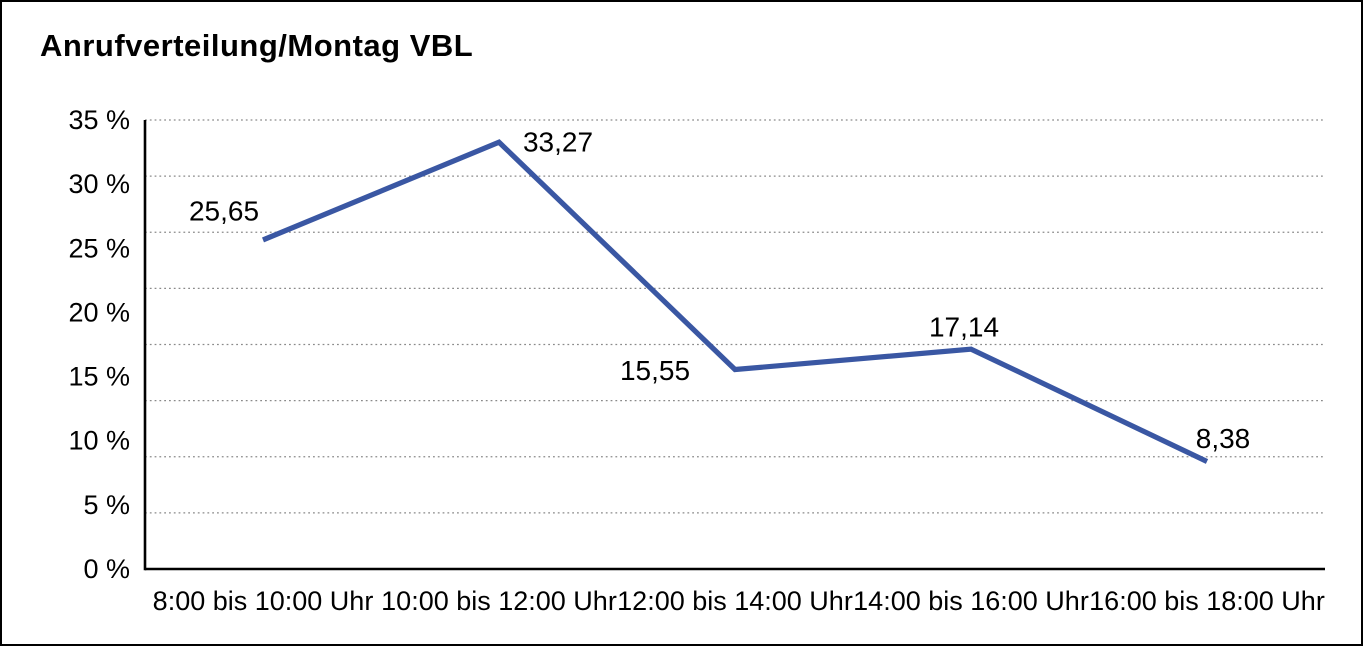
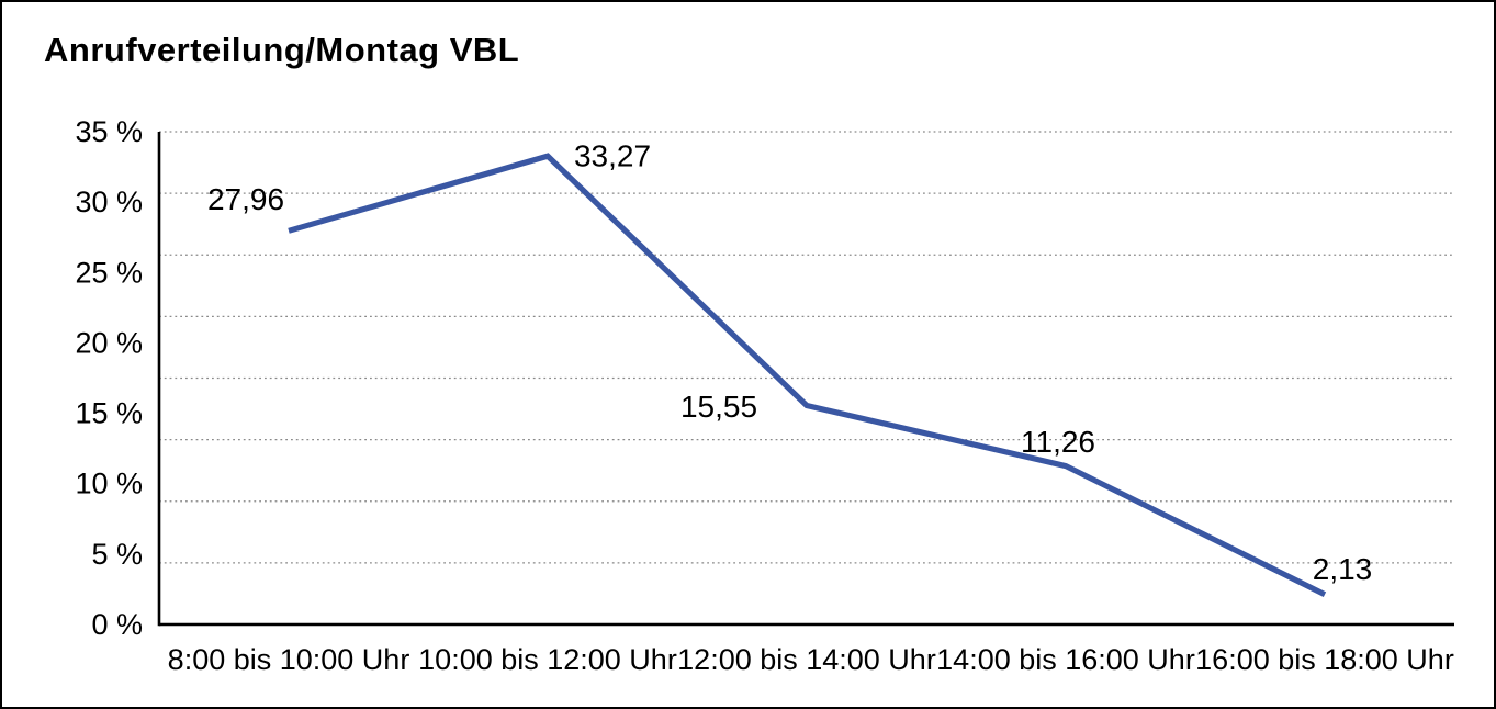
8:00 bis 10:00 Uhr: 25,65 -> 27,96
14:00 bis 16:00 Uhr: 17,14 -> 11,26
16:00 bis 18:00 Uhr: 8,38 -> 2,13
